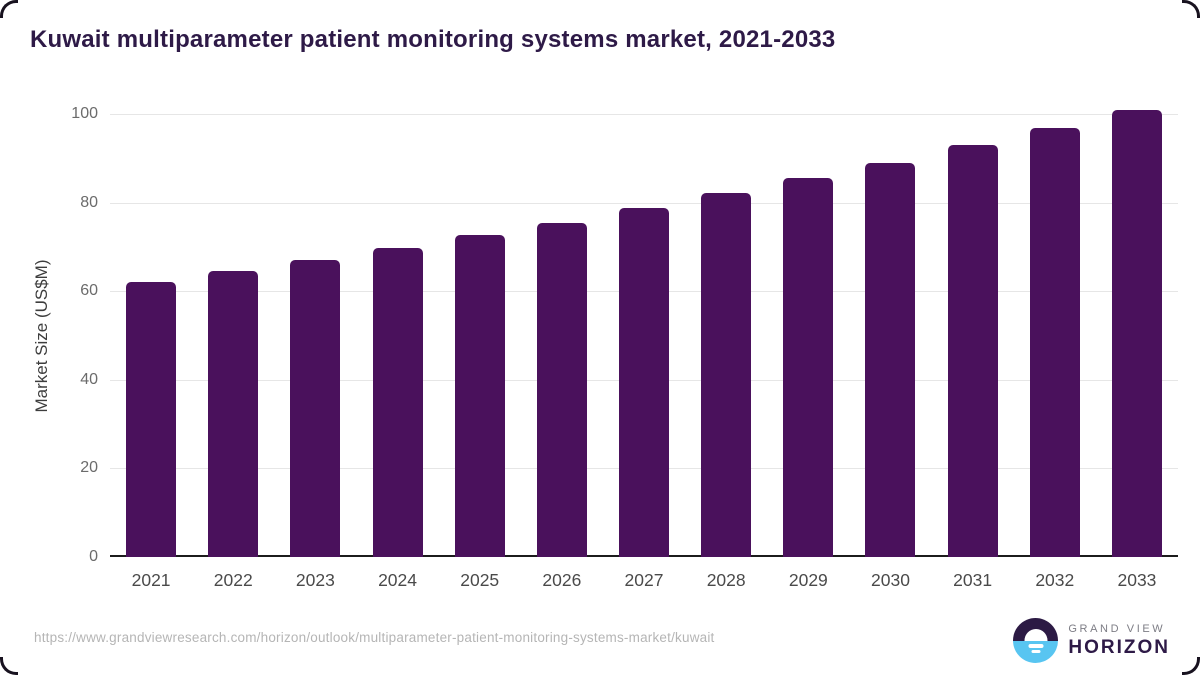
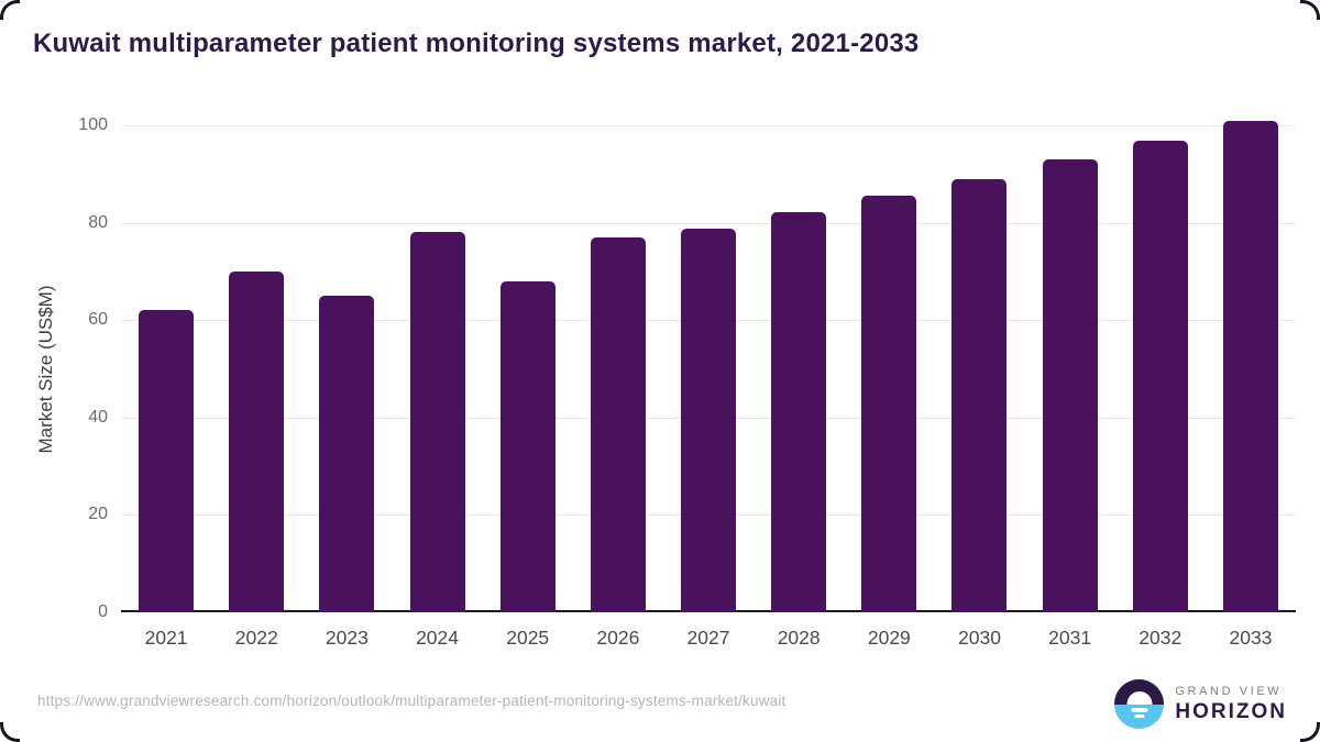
2022: 64 -> 70
2023: 67 -> 65
2024: 70 -> 78
2025: 73 -> 68
2026: 76 -> 77
